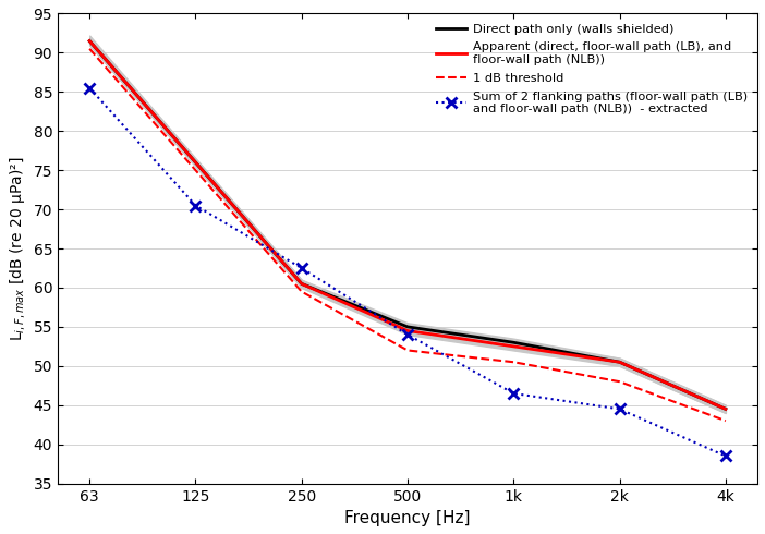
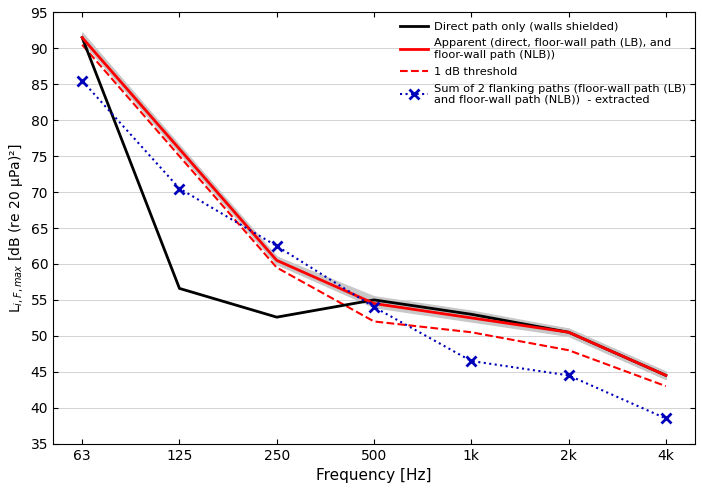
Direct path only (walls shielded)/125: 76.0 -> 56.6
Direct path only (walls shielded)/250: 60.5 -> 52.6
